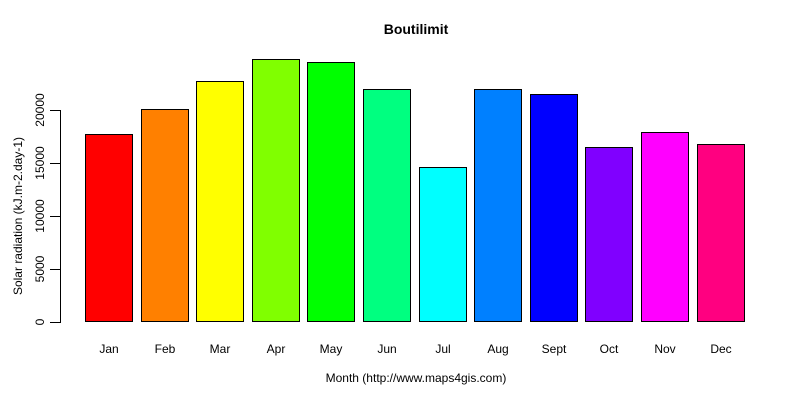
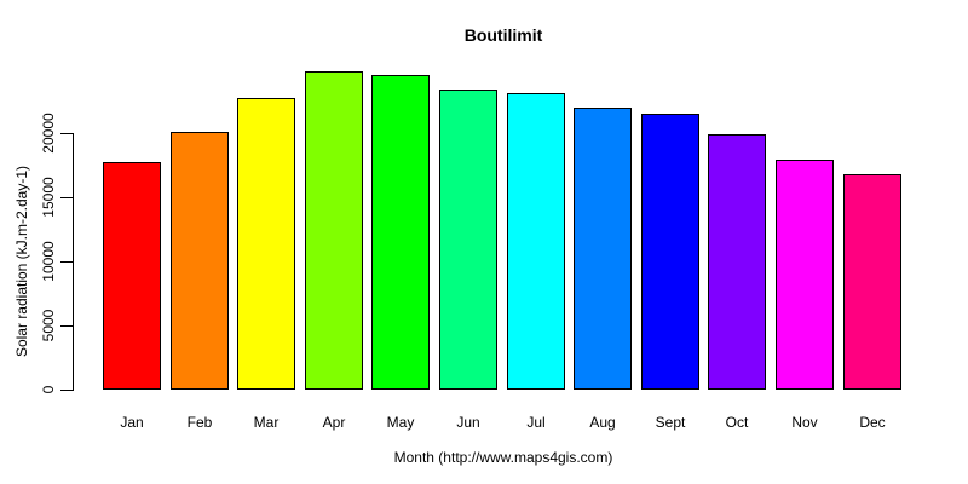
Jun: 22000 -> 23400
Jul: 14600 -> 23100
Oct: 16500 -> 19900
